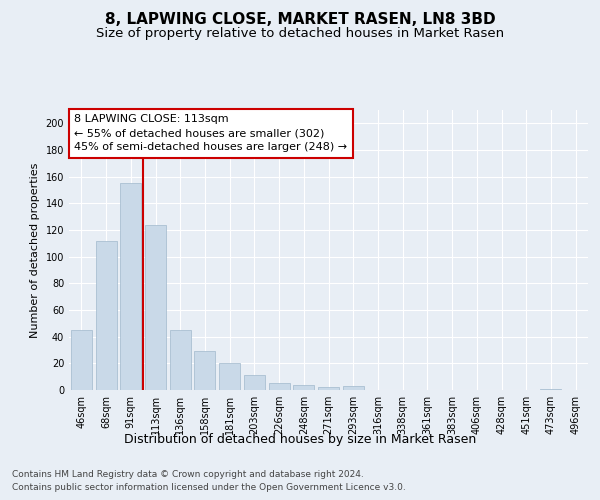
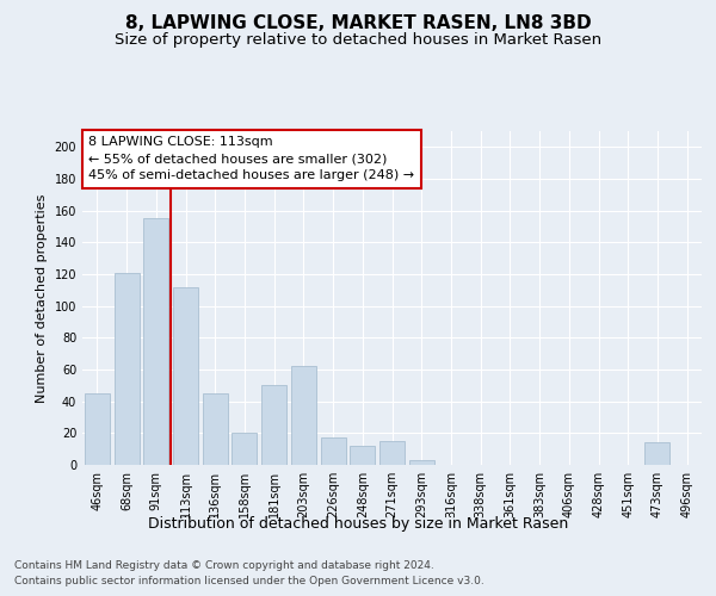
68sqm: 112 -> 121
113sqm: 124 -> 112
158sqm: 29 -> 20
181sqm: 20 -> 50
203sqm: 11 -> 62
226sqm: 5 -> 17
248sqm: 4 -> 12
271sqm: 2 -> 15
473sqm: 1 -> 14
